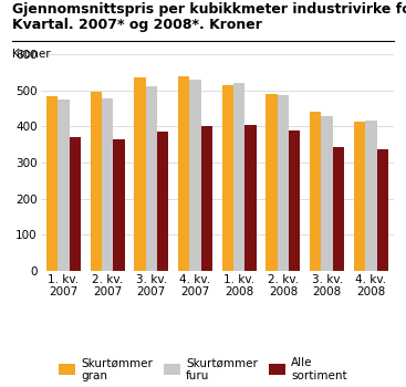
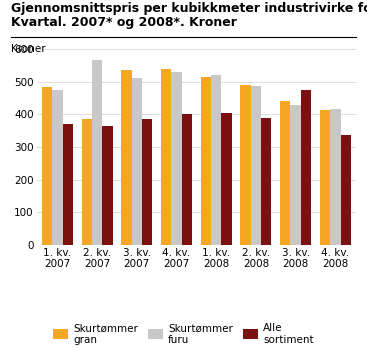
Skurtømmer gran/2. kv. 2007: 495 -> 385
Skurtømmer furu/2. kv. 2007: 477 -> 565
Alle sortiment/3. kv. 2008: 342 -> 475
